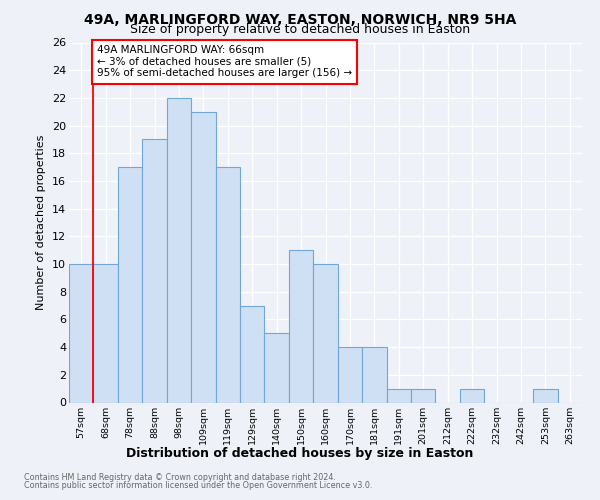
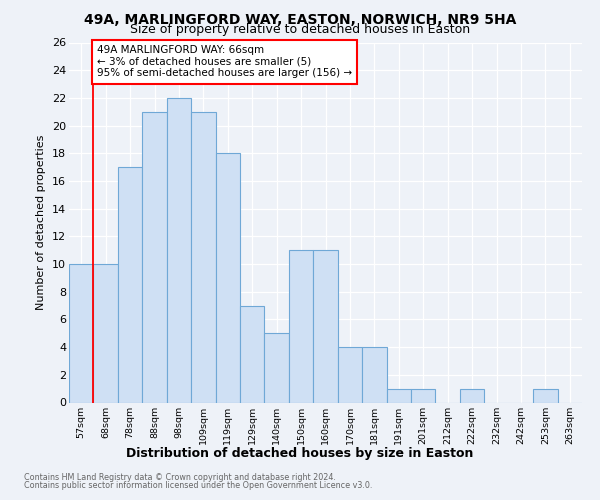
88sqm: 19 -> 21
119sqm: 17 -> 18
160sqm: 10 -> 11
